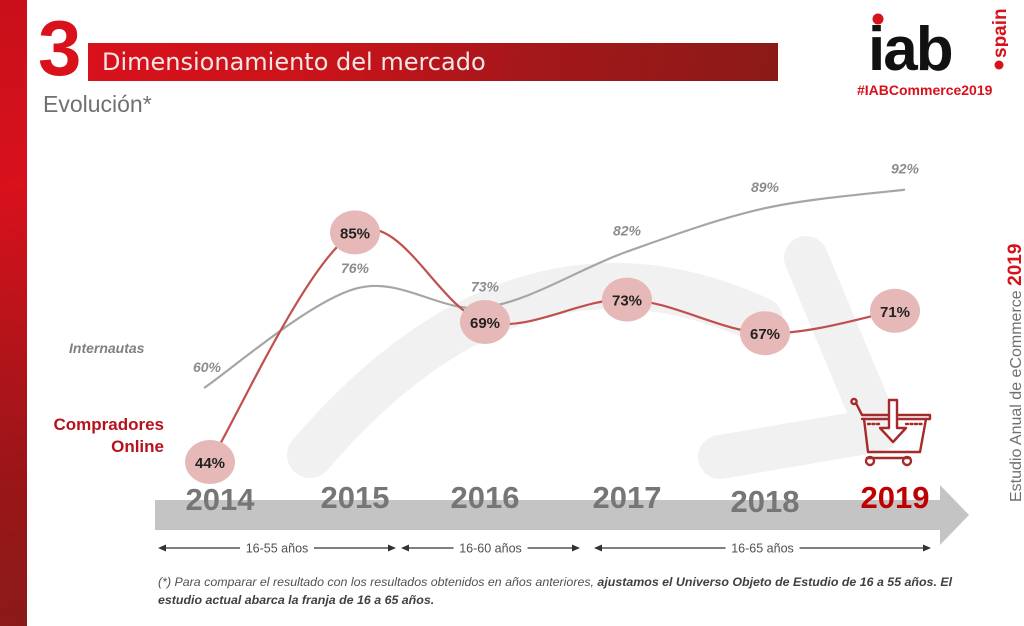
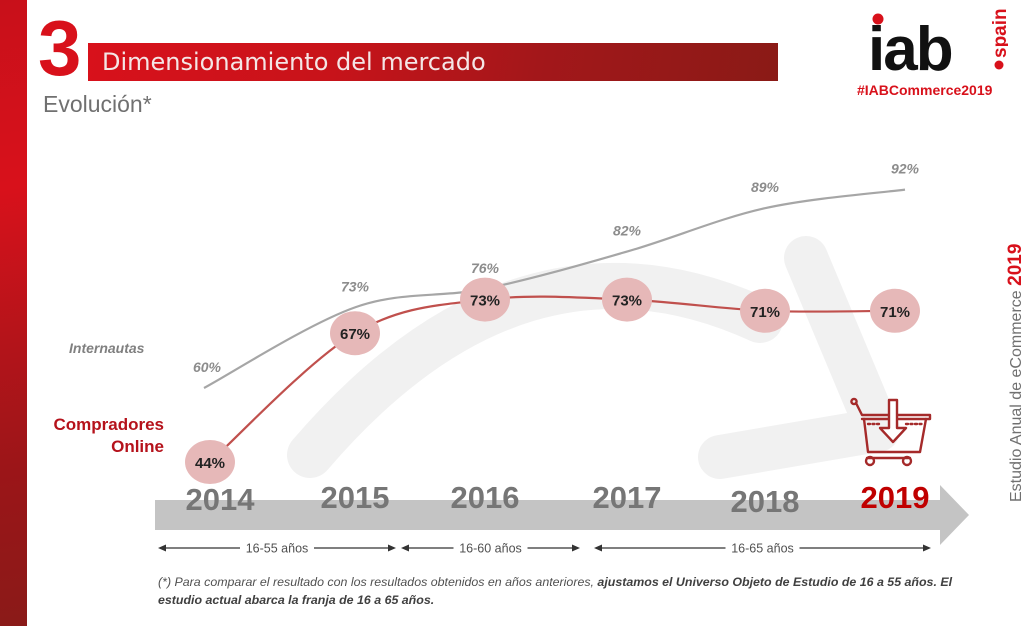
Internautas/2015: 76% -> 73%
Compradores Online/2015: 85% -> 67%
Internautas/2016: 73% -> 76%
Compradores Online/2016: 69% -> 73%
Compradores Online/2018: 67% -> 71%
